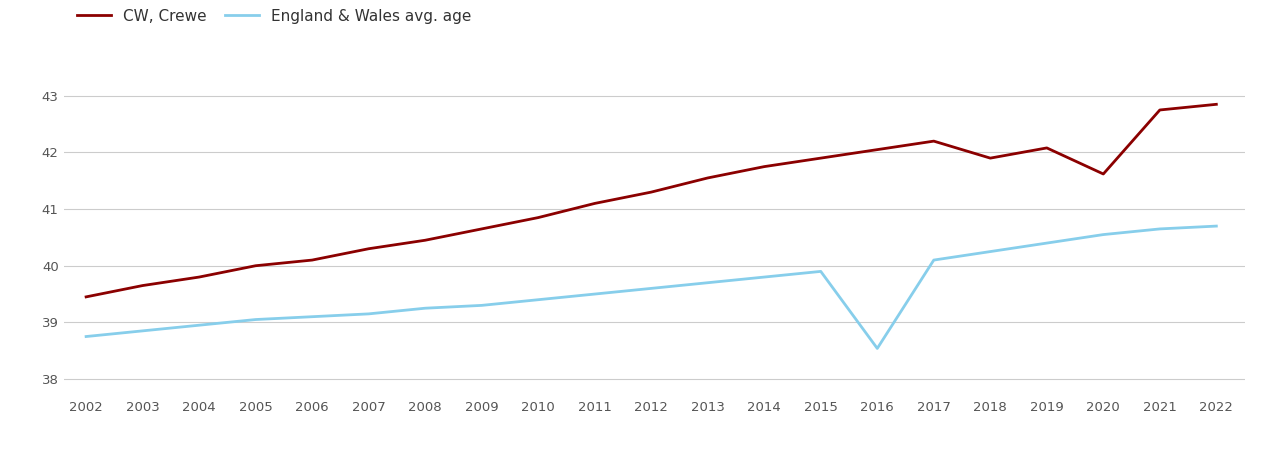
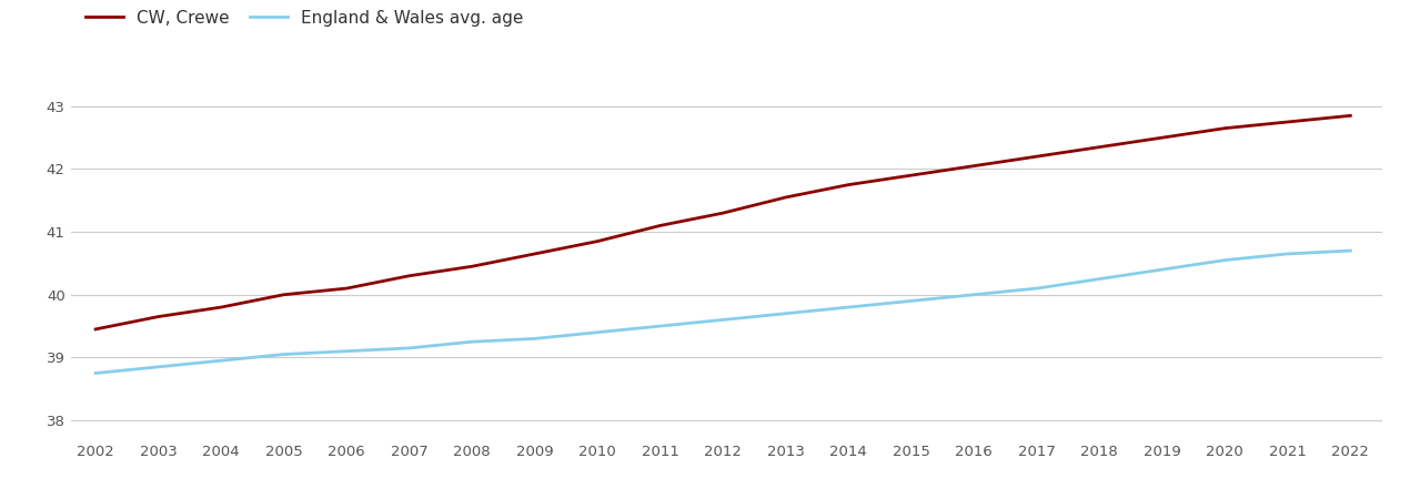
England & Wales avg. age/2016: 38.54 -> 40.00
CW, Crewe/2018: 41.90 -> 42.35
CW, Crewe/2019: 42.08 -> 42.50
CW, Crewe/2020: 41.62 -> 42.65
